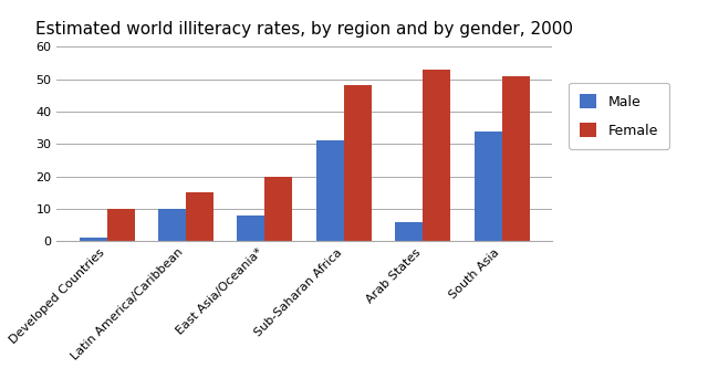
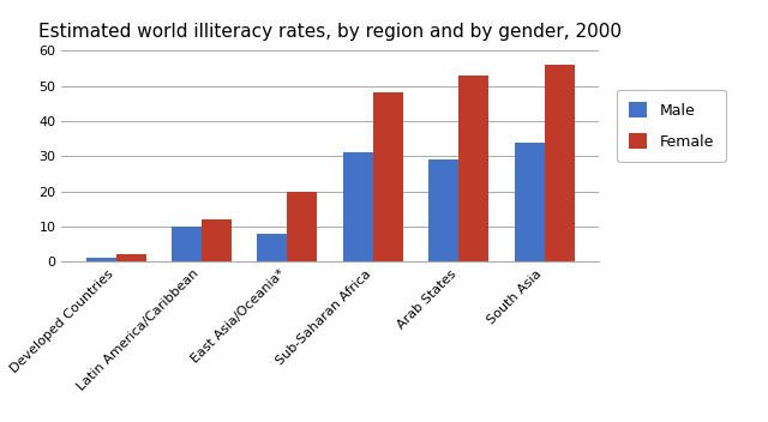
Female/Developed Countries: 10 -> 2
Female/Latin America/Caribbean: 15 -> 12
Male/Arab States: 6 -> 29
Female/South Asia: 51 -> 56
